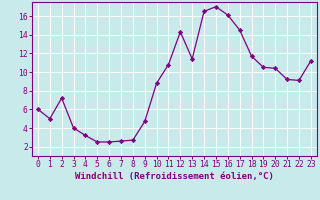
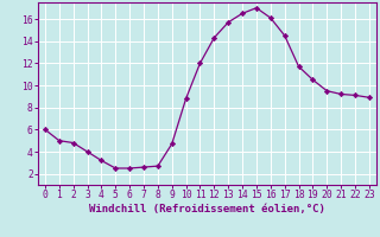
2: 7.2 -> 4.8
11: 10.8 -> 12.0
13: 11.4 -> 15.7
20: 10.4 -> 9.5
23: 11.2 -> 8.9
